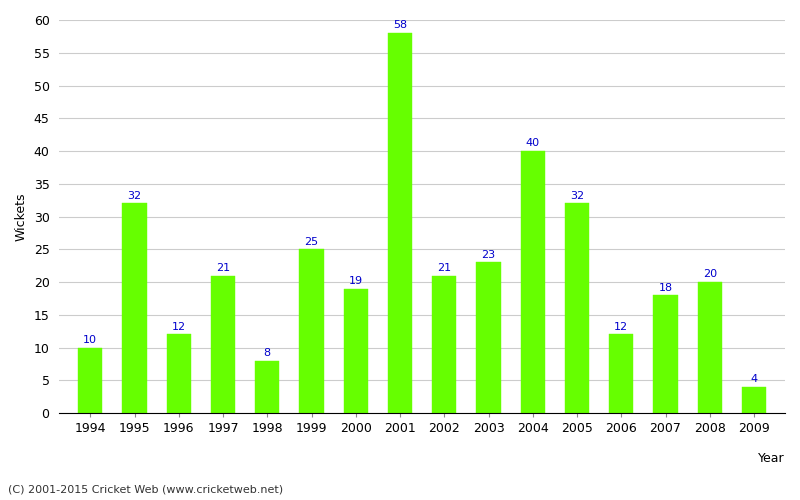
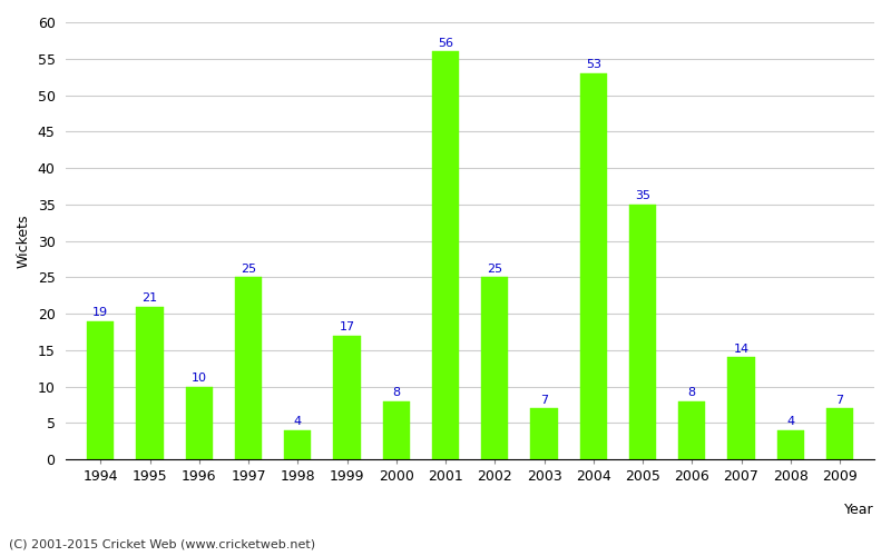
1994: 10 -> 19
1995: 32 -> 21
1996: 12 -> 10
1997: 21 -> 25
1998: 8 -> 4
1999: 25 -> 17
2000: 19 -> 8
2001: 58 -> 56
2002: 21 -> 25
2003: 23 -> 7
2004: 40 -> 53
2005: 32 -> 35
2006: 12 -> 8
2007: 18 -> 14
2008: 20 -> 4
2009: 4 -> 7
